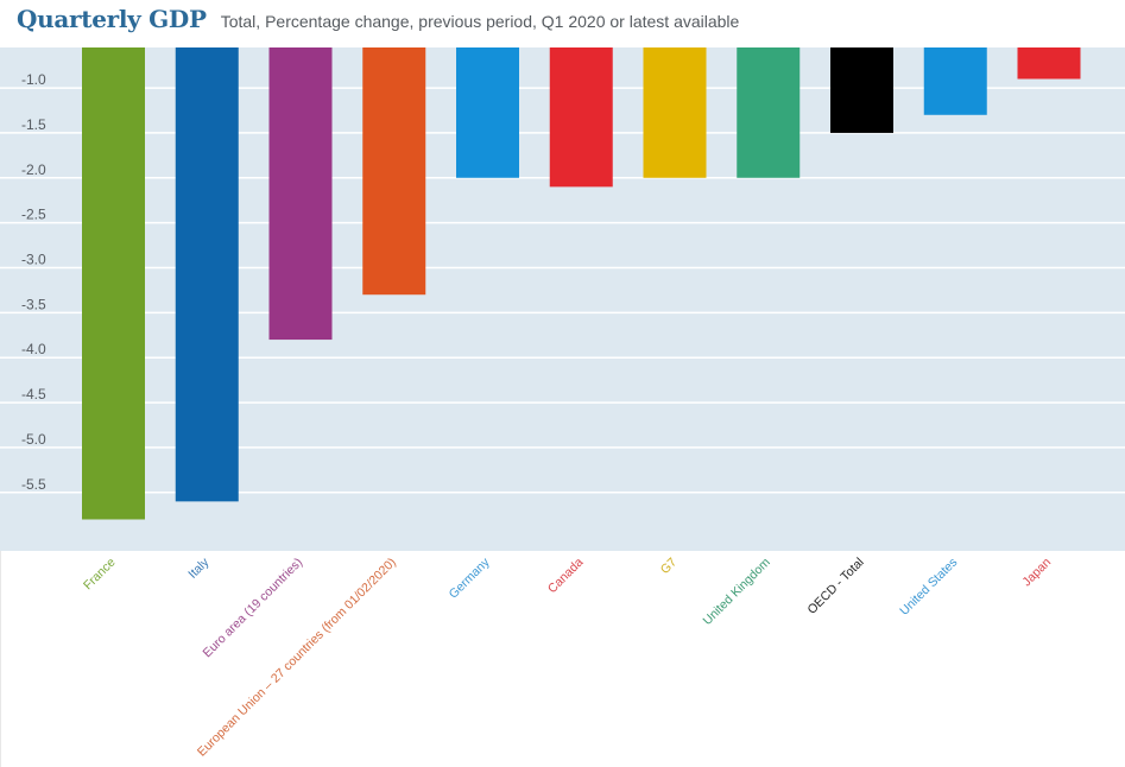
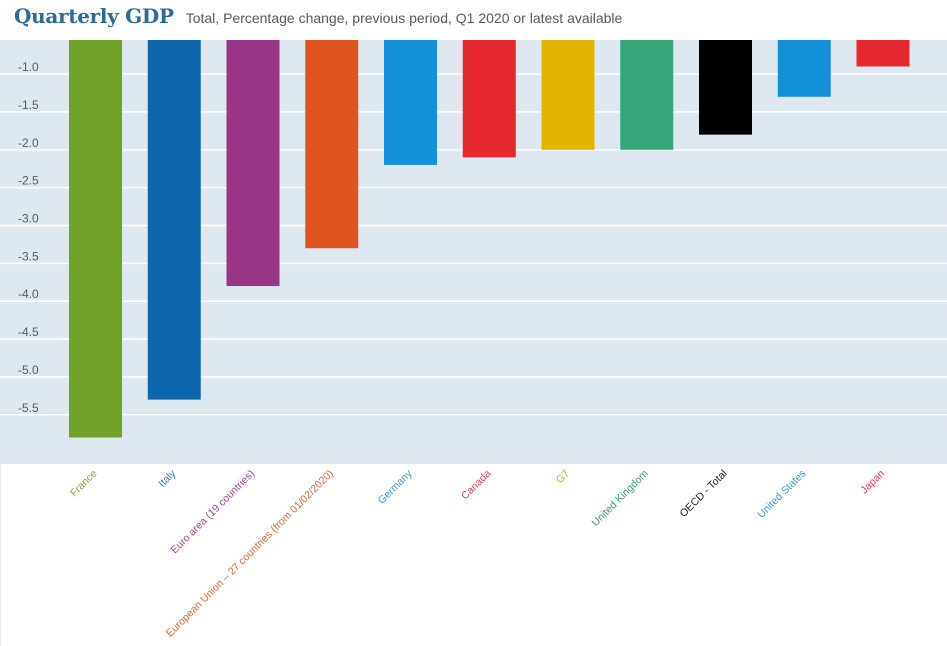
Italy: -5.6 -> -5.3
Germany: -2.0 -> -2.2
OECD - Total: -1.5 -> -1.8
